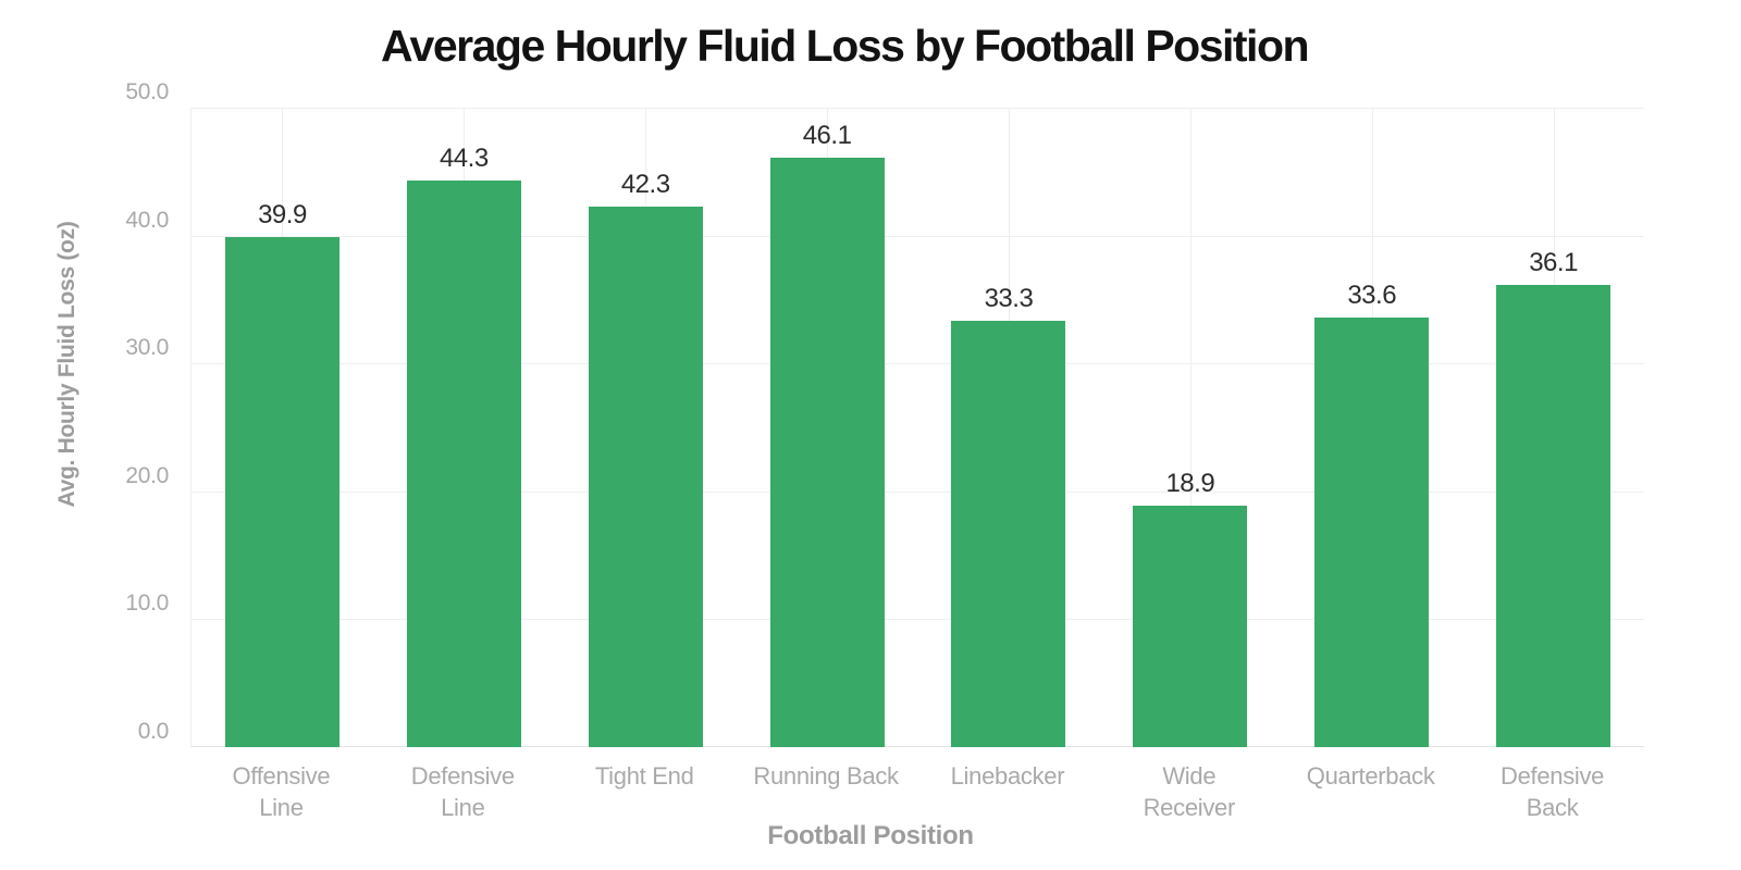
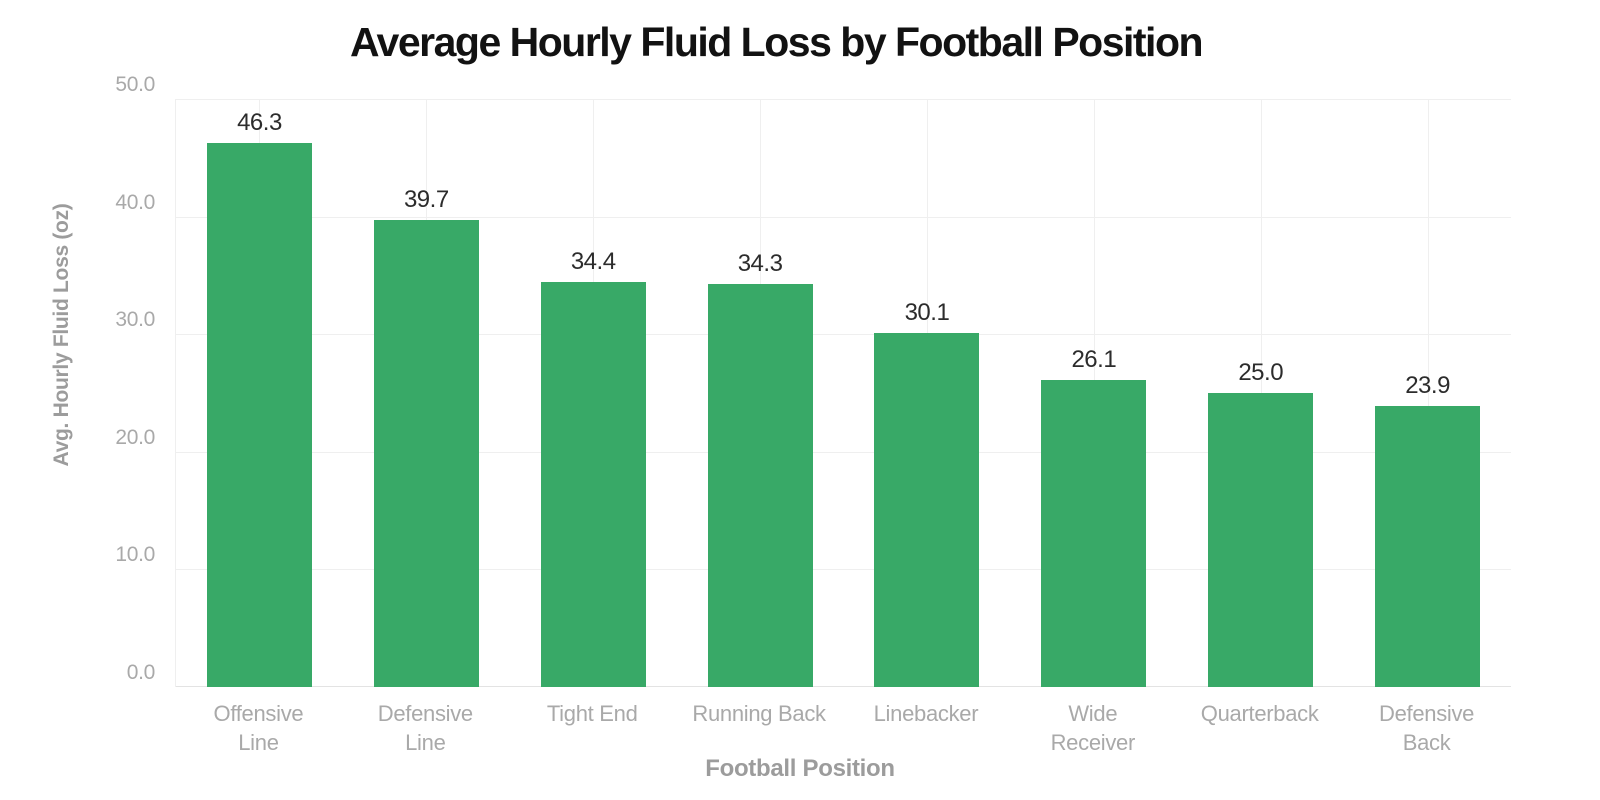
Offensive Line: 39.9 -> 46.3
Defensive Line: 44.3 -> 39.7
Tight End: 42.3 -> 34.4
Running Back: 46.1 -> 34.3
Linebacker: 33.3 -> 30.1
Wide Receiver: 18.9 -> 26.1
Quarterback: 33.6 -> 25.0
Defensive Back: 36.1 -> 23.9
